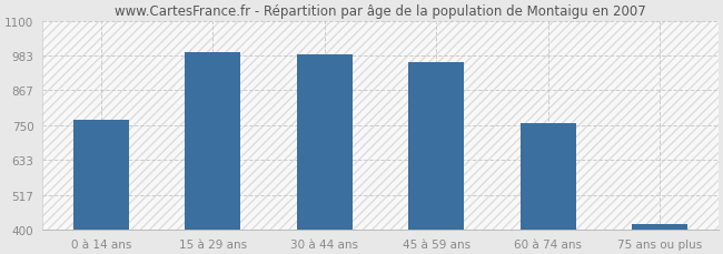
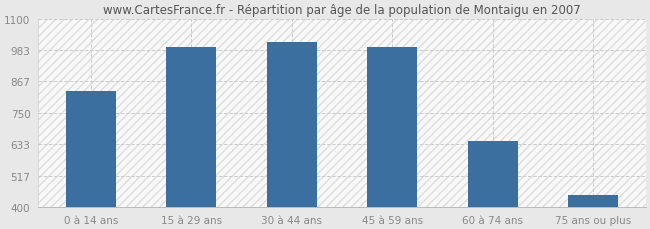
0 à 14 ans: 770 -> 830
30 à 44 ans: 987 -> 1015
45 à 59 ans: 960 -> 995
60 à 74 ans: 757 -> 645
75 ans ou plus: 421 -> 445
